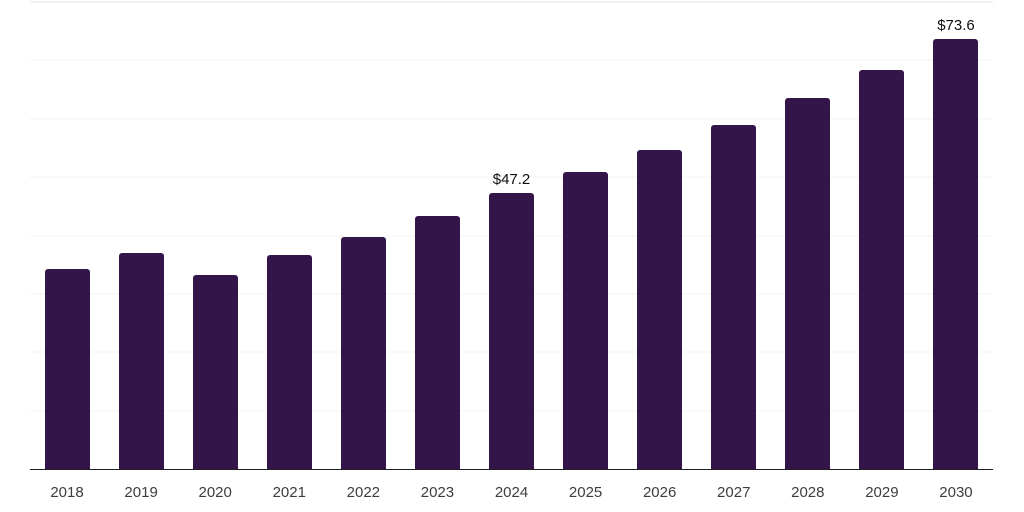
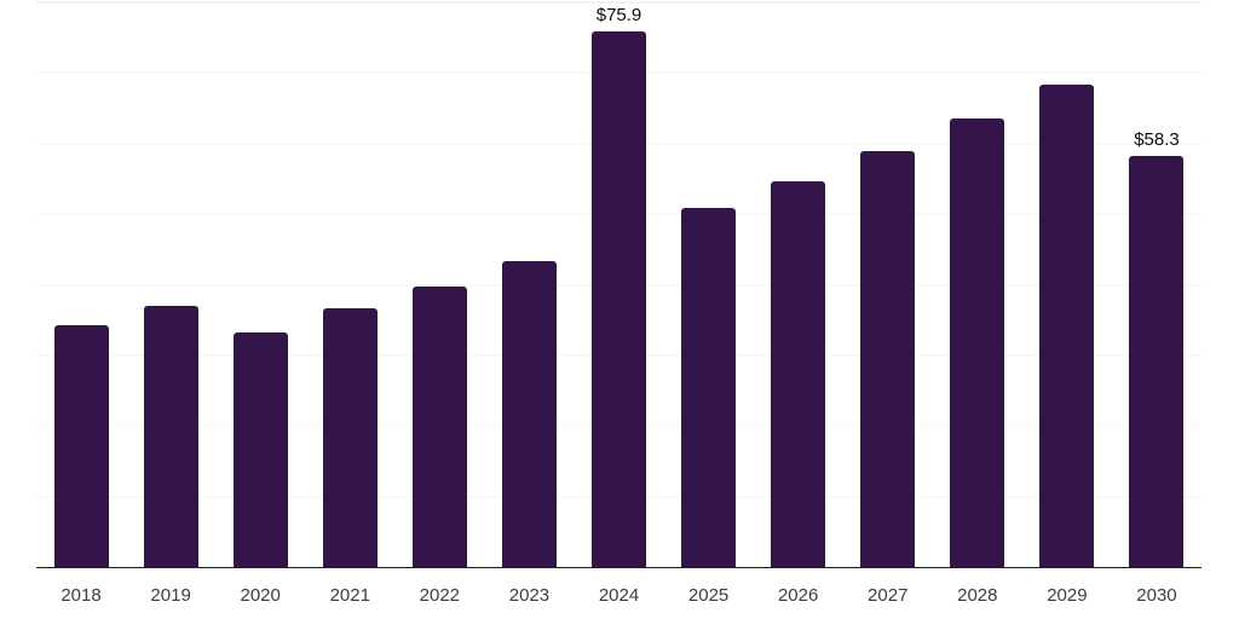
2024: $47.2 -> $75.9
2030: $73.6 -> $58.3
